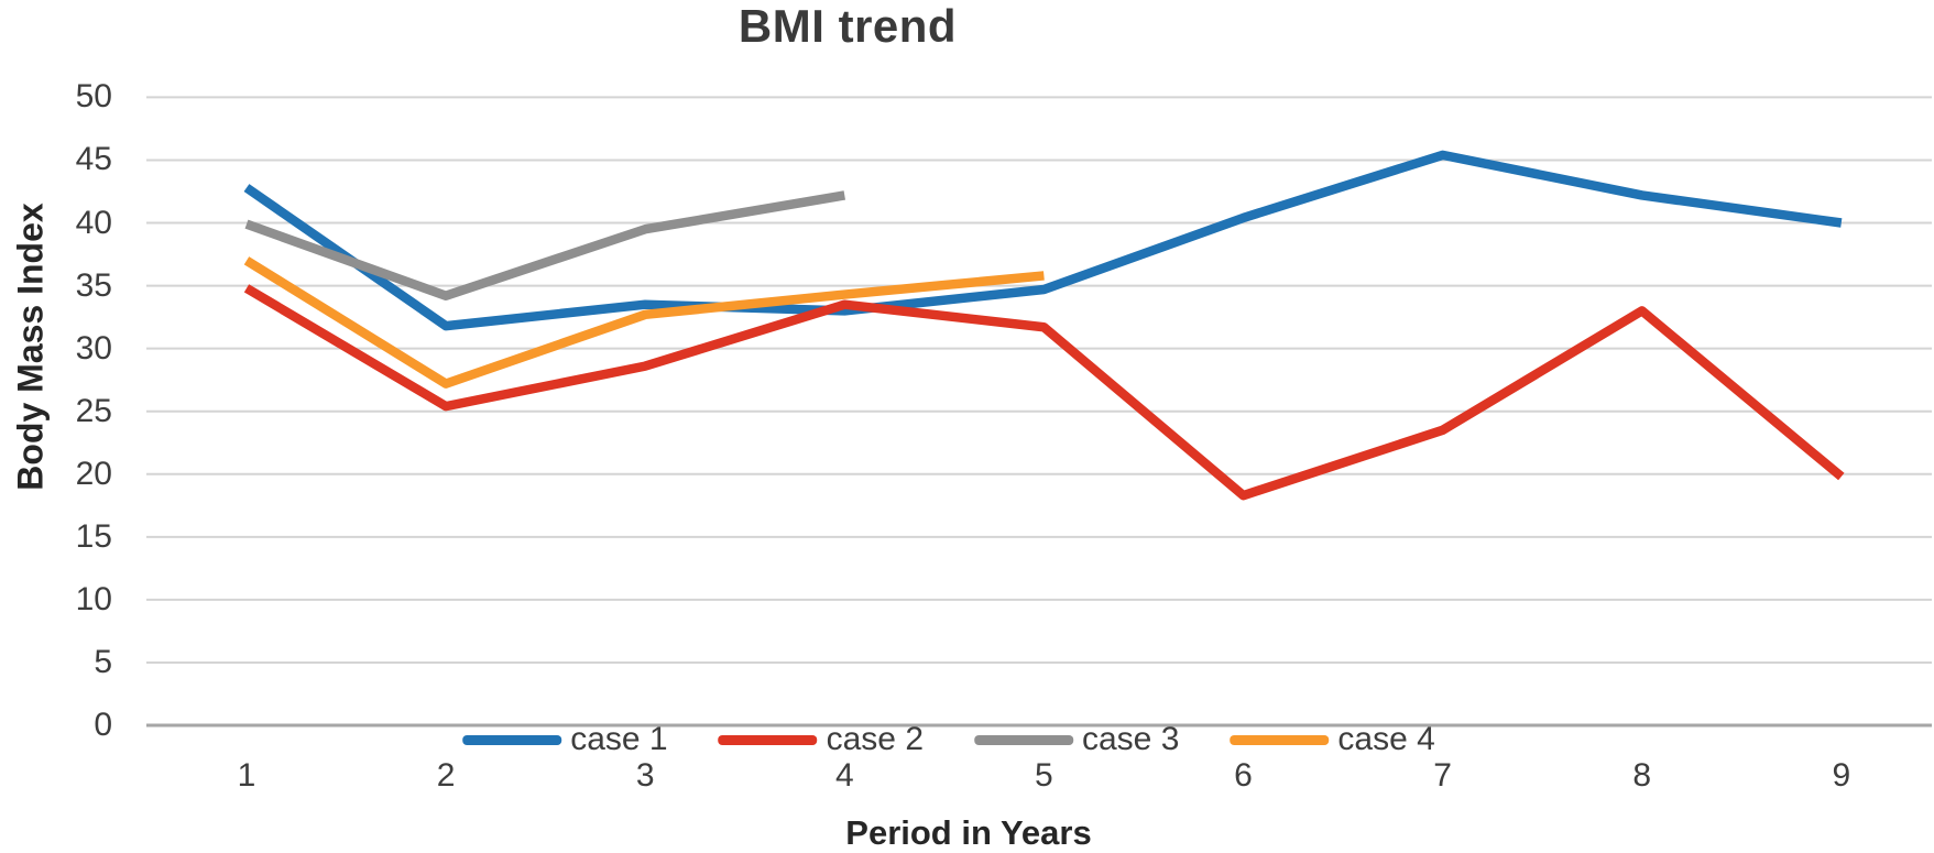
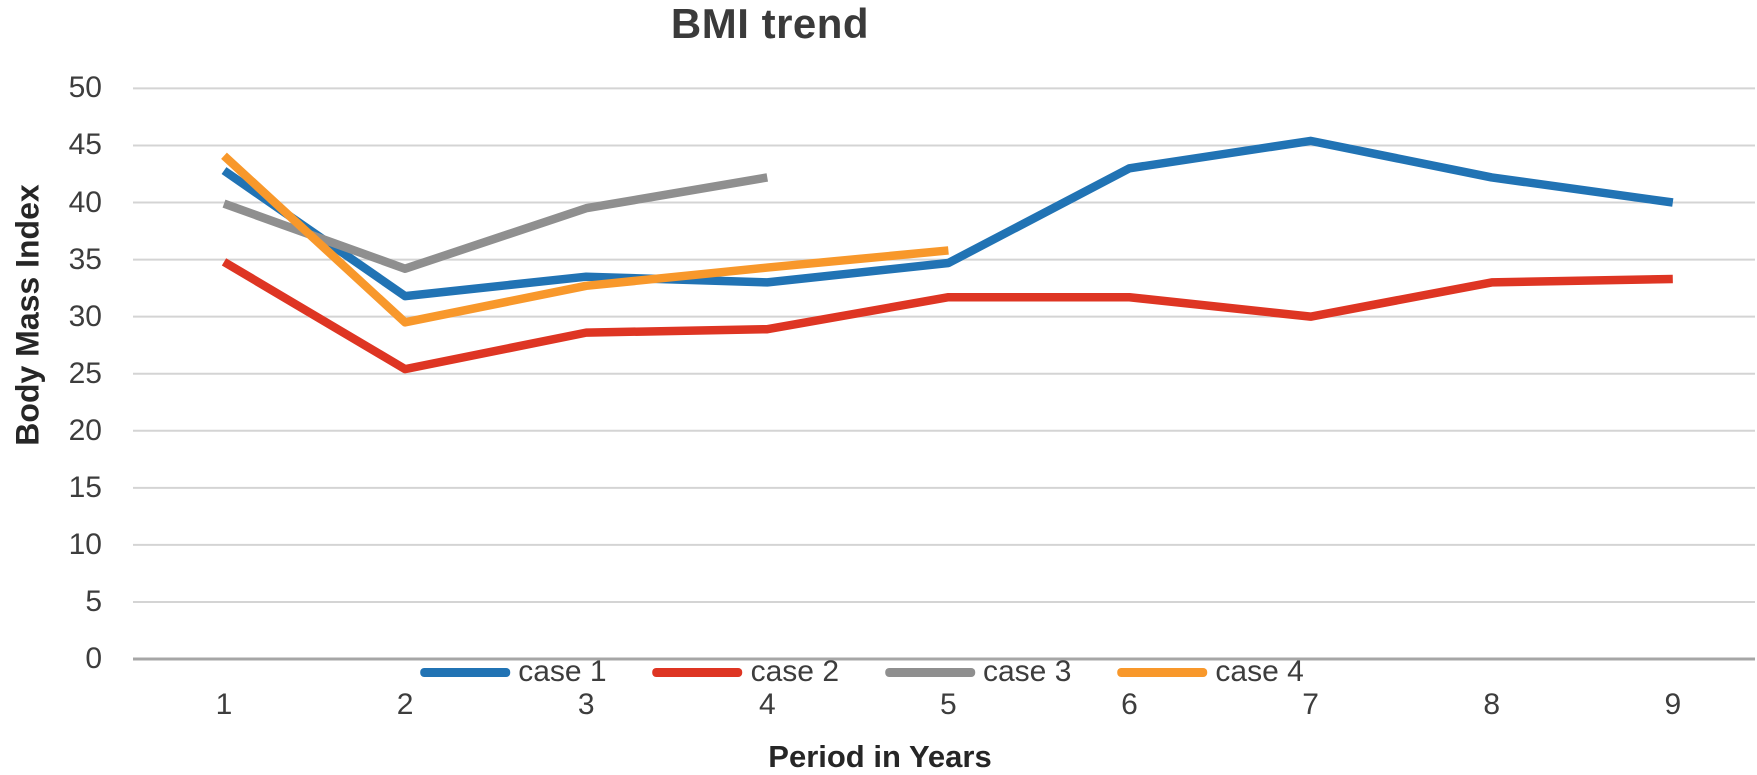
case 4/1: 37.0 -> 44.1
case 4/2: 27.2 -> 29.5
case 2/4: 33.5 -> 28.9
case 1/6: 40.4 -> 43.0
case 2/6: 18.3 -> 31.7
case 2/7: 23.5 -> 30.0
case 2/9: 19.8 -> 33.3
